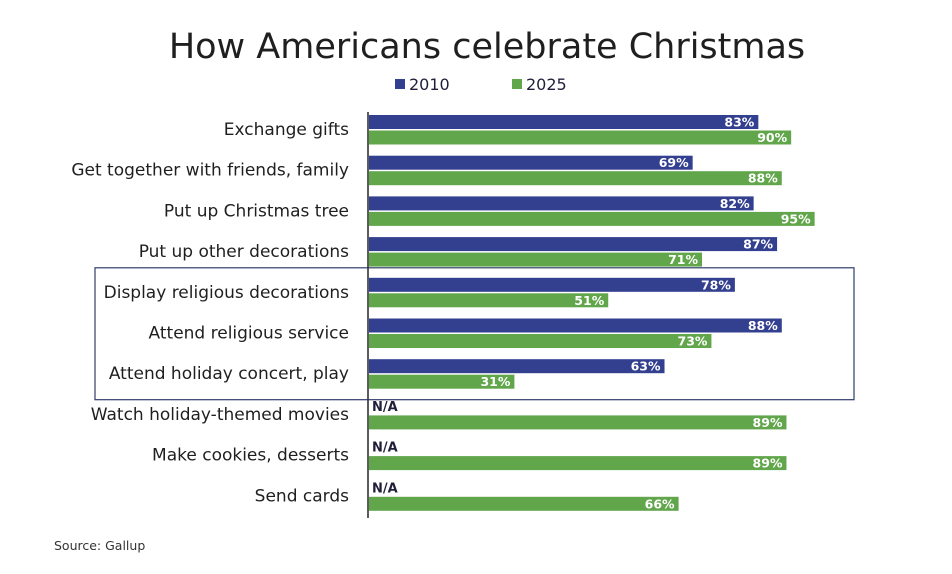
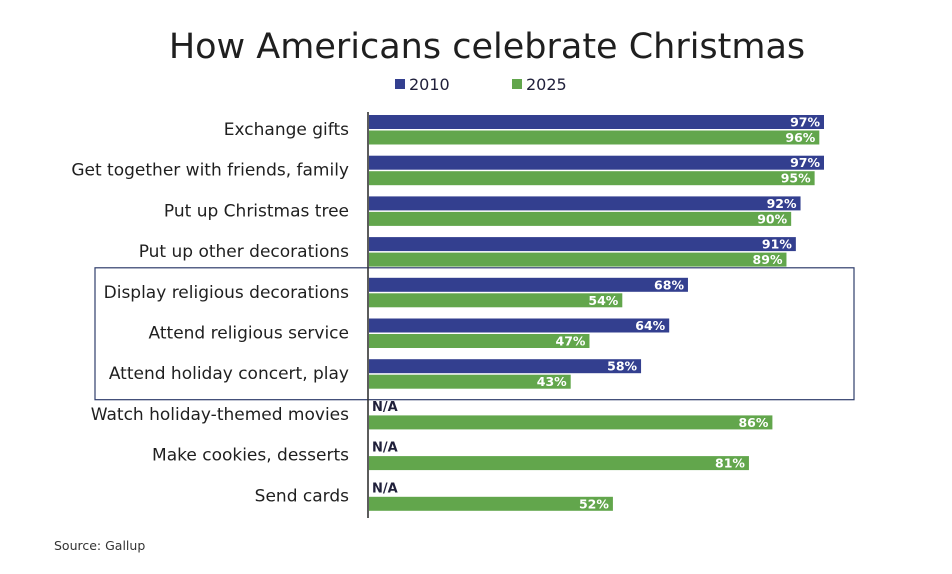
2010/Exchange gifts: 83% -> 97%
2025/Exchange gifts: 90% -> 96%
2010/Get together with friends, family: 69% -> 97%
2025/Get together with friends, family: 88% -> 95%
2010/Put up Christmas tree: 82% -> 92%
2025/Put up Christmas tree: 95% -> 90%
2010/Put up other decorations: 87% -> 91%
2025/Put up other decorations: 71% -> 89%
2010/Display religious decorations: 78% -> 68%
2025/Display religious decorations: 51% -> 54%
2010/Attend religious service: 88% -> 64%
2025/Attend religious service: 73% -> 47%
2010/Attend holiday concert, play: 63% -> 58%
2025/Attend holiday concert, play: 31% -> 43%
2025/Watch holiday-themed movies: 89% -> 86%
2025/Make cookies, desserts: 89% -> 81%
2025/Send cards: 66% -> 52%
